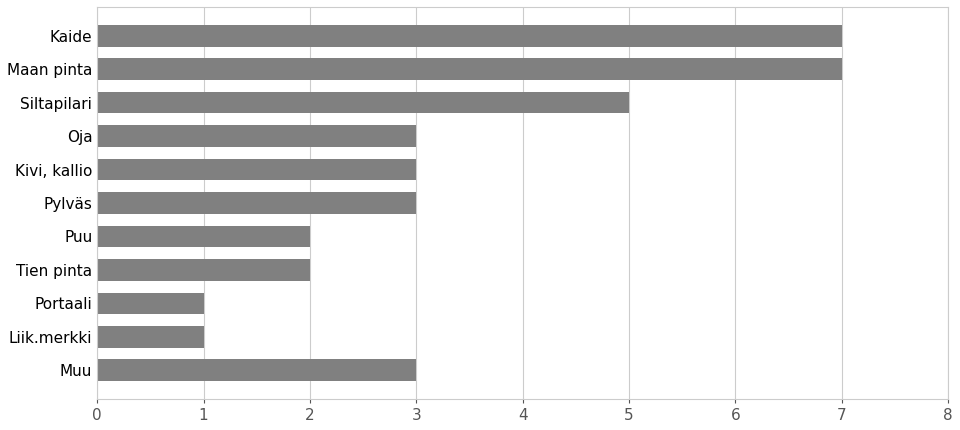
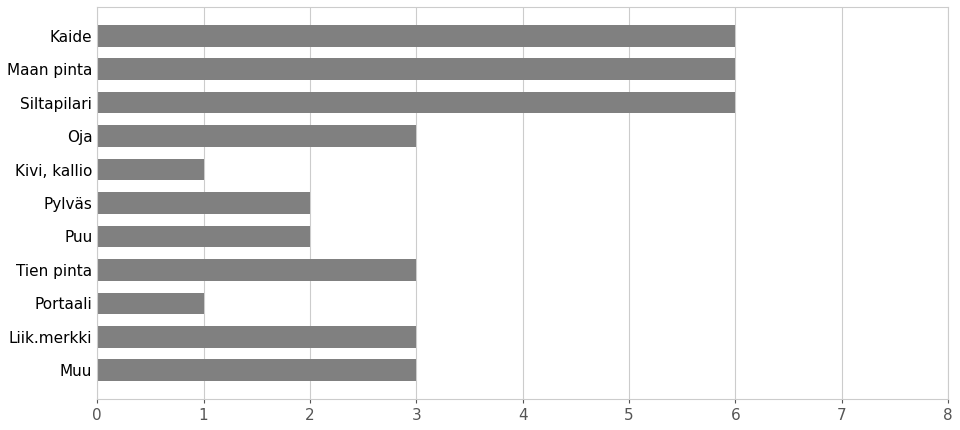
Kaide: 7 -> 6
Maan pinta: 7 -> 6
Siltapilari: 5 -> 6
Kivi, kallio: 3 -> 1
Pylväs: 3 -> 2
Tien pinta: 2 -> 3
Liik.merkki: 1 -> 3
